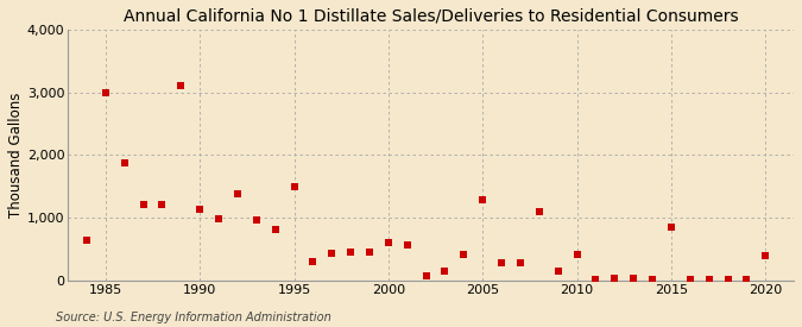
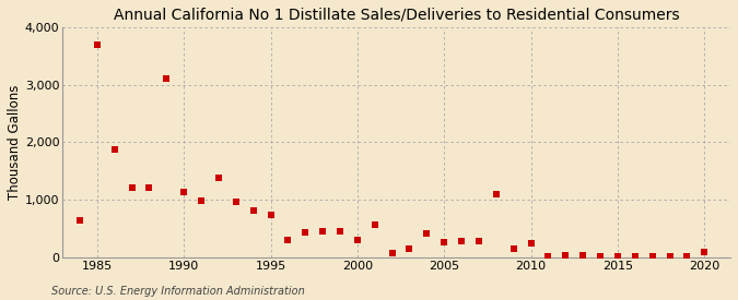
1985: 3,000 -> 3,700
1995: 1,500 -> 740
2000: 600 -> 310
2005: 1,280 -> 260
2010: 420 -> 250
2015: 860 -> 20
2020: 400 -> 90
